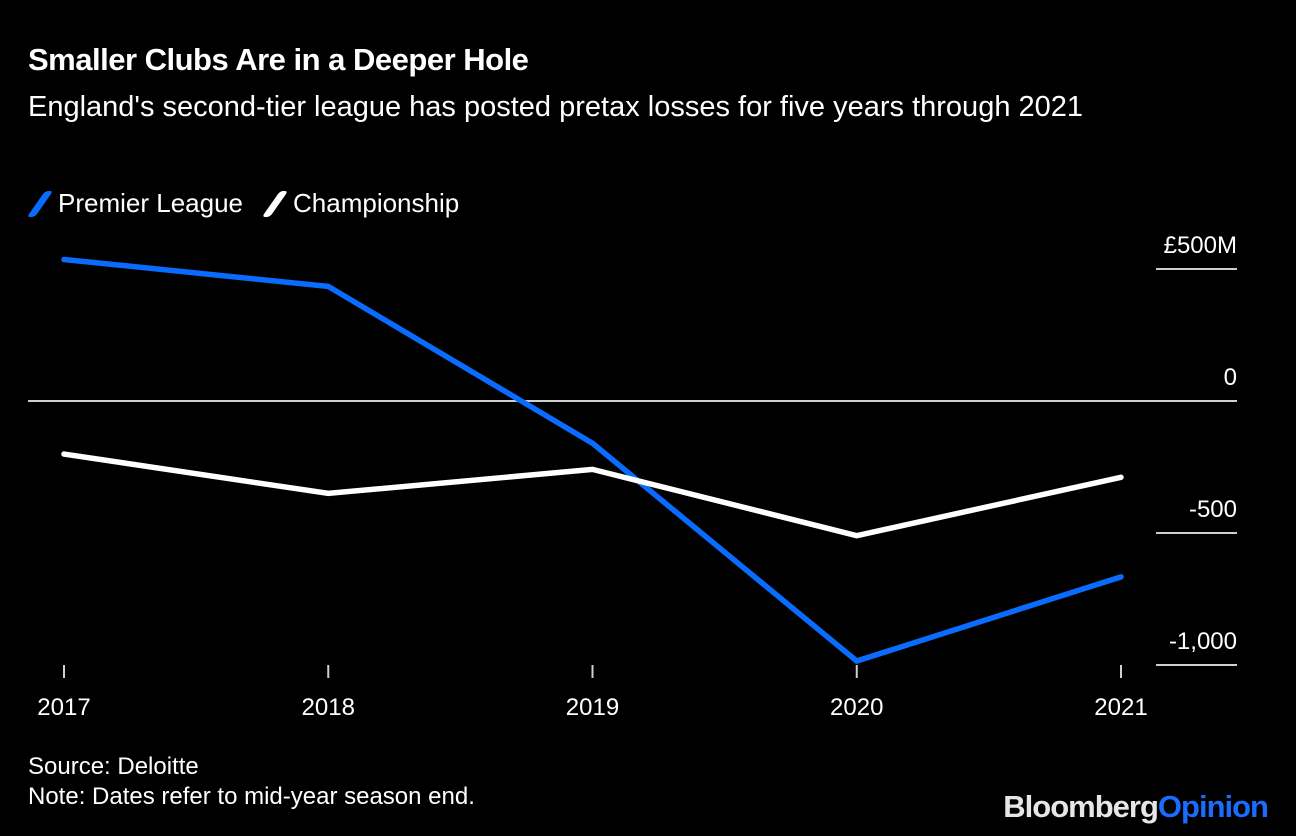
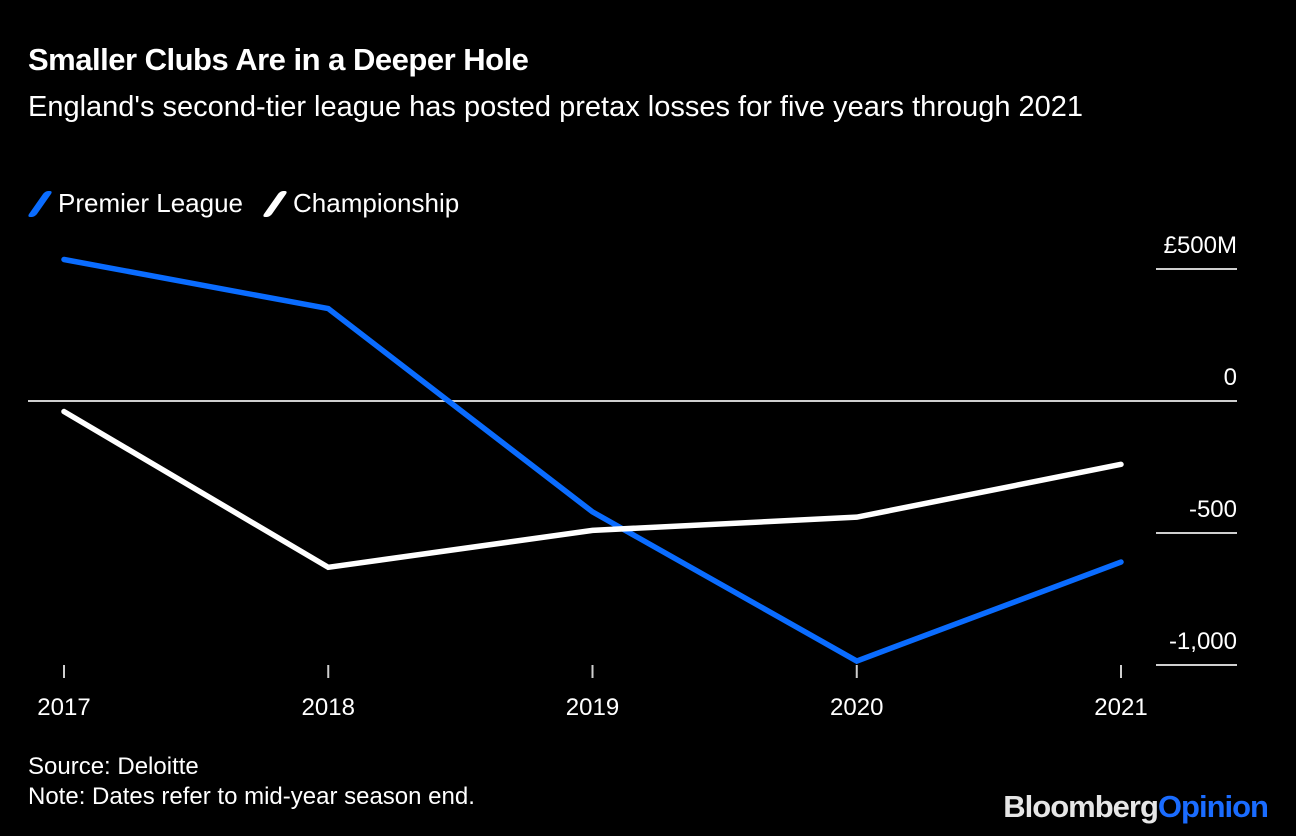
Championship/2017: -£200M -> -£40M
Premier League/2018: £430M -> £350M
Championship/2018: -£350M -> -£630M
Premier League/2019: -£160M -> -£420M
Championship/2019: -£260M -> -£490M
Championship/2020: -£510M -> -£440M
Premier League/2021: -£670M -> -£610M
Championship/2021: -£290M -> -£240M
